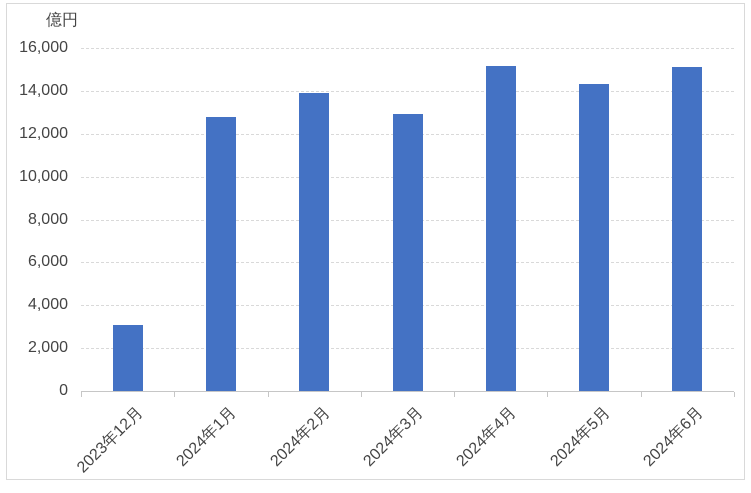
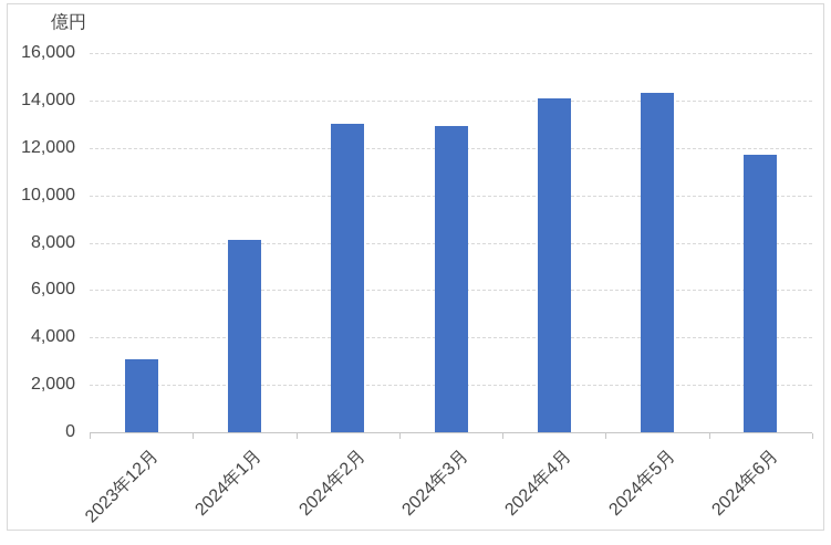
2024年1月: 12800 -> 8100
2024年2月: 13900 -> 13000
2024年4月: 15200 -> 14100
2024年6月: 15100 -> 11700
